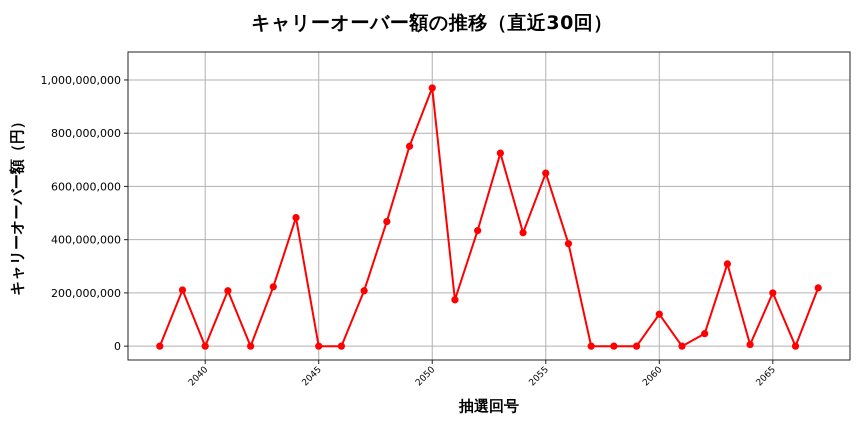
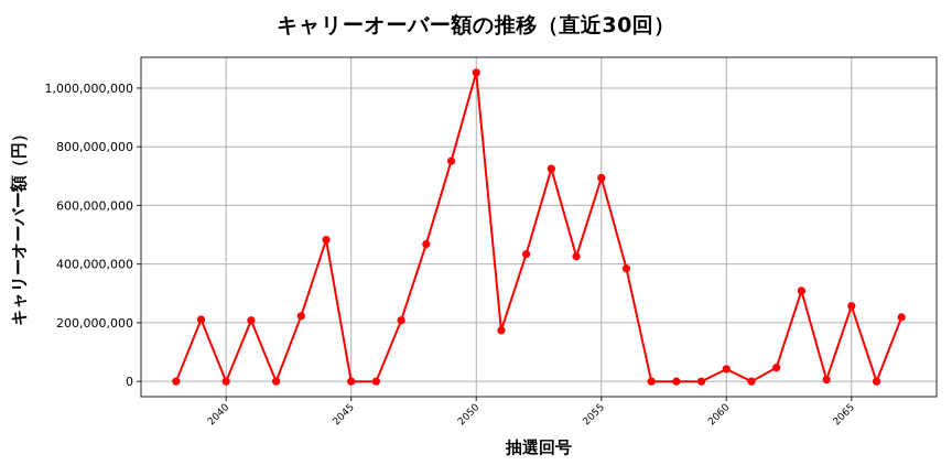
2050: 970000000 -> 1050000000
2055: 650000000 -> 690000000
2060: 120000000 -> 40000000
2065: 200000000 -> 260000000
